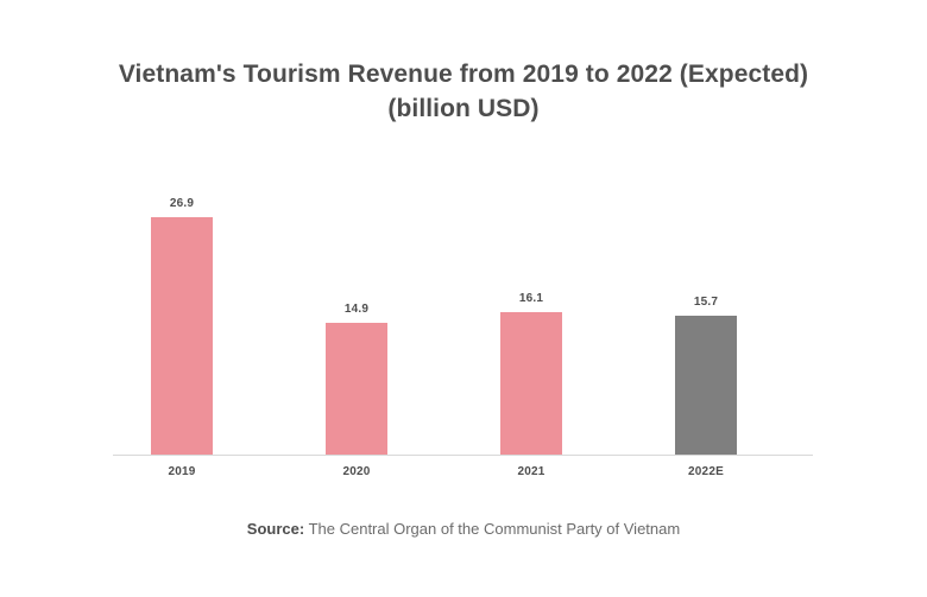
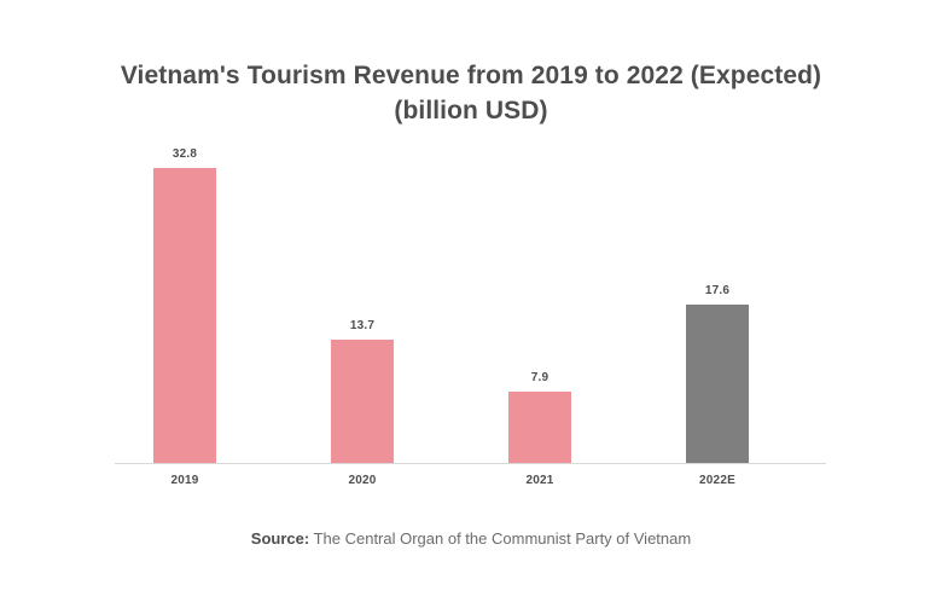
2019: 26.9 -> 32.8
2020: 14.9 -> 13.7
2021: 16.1 -> 7.9
2022E: 15.7 -> 17.6
